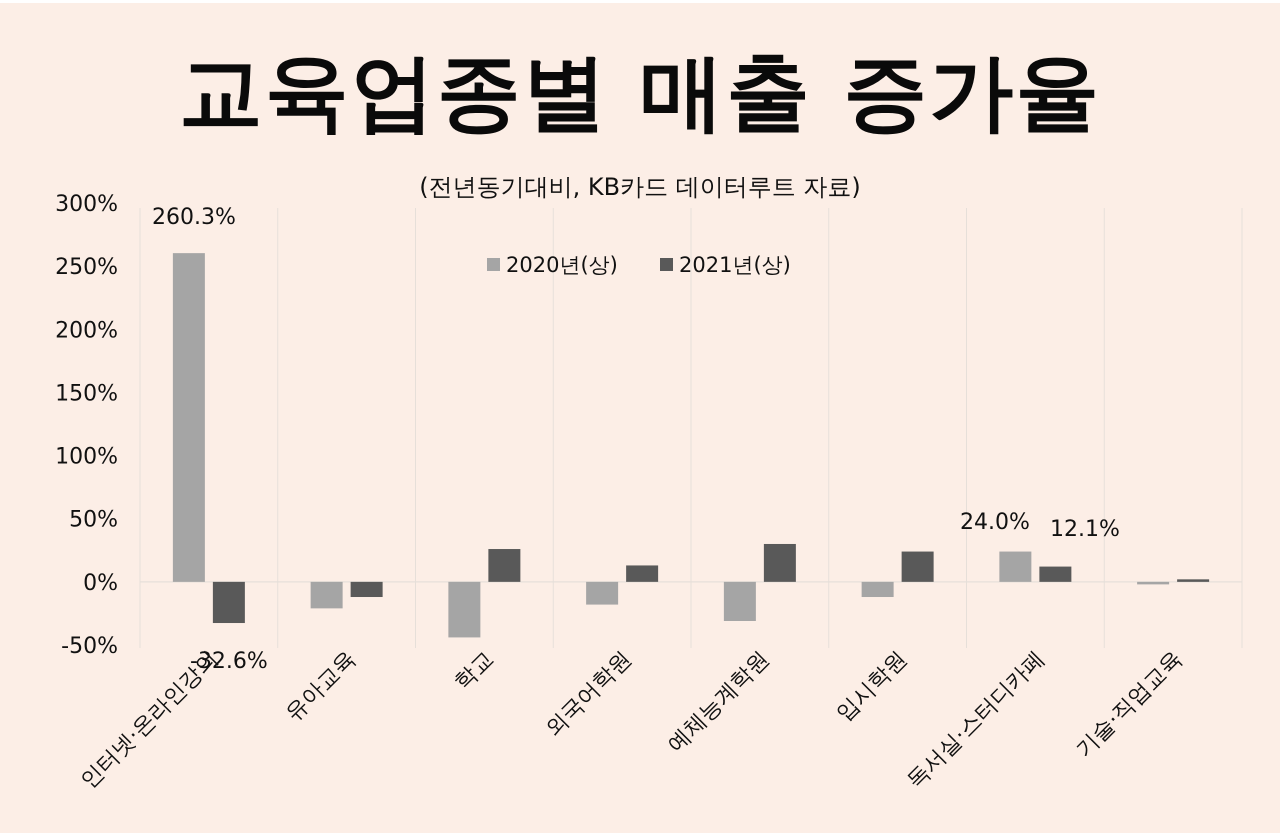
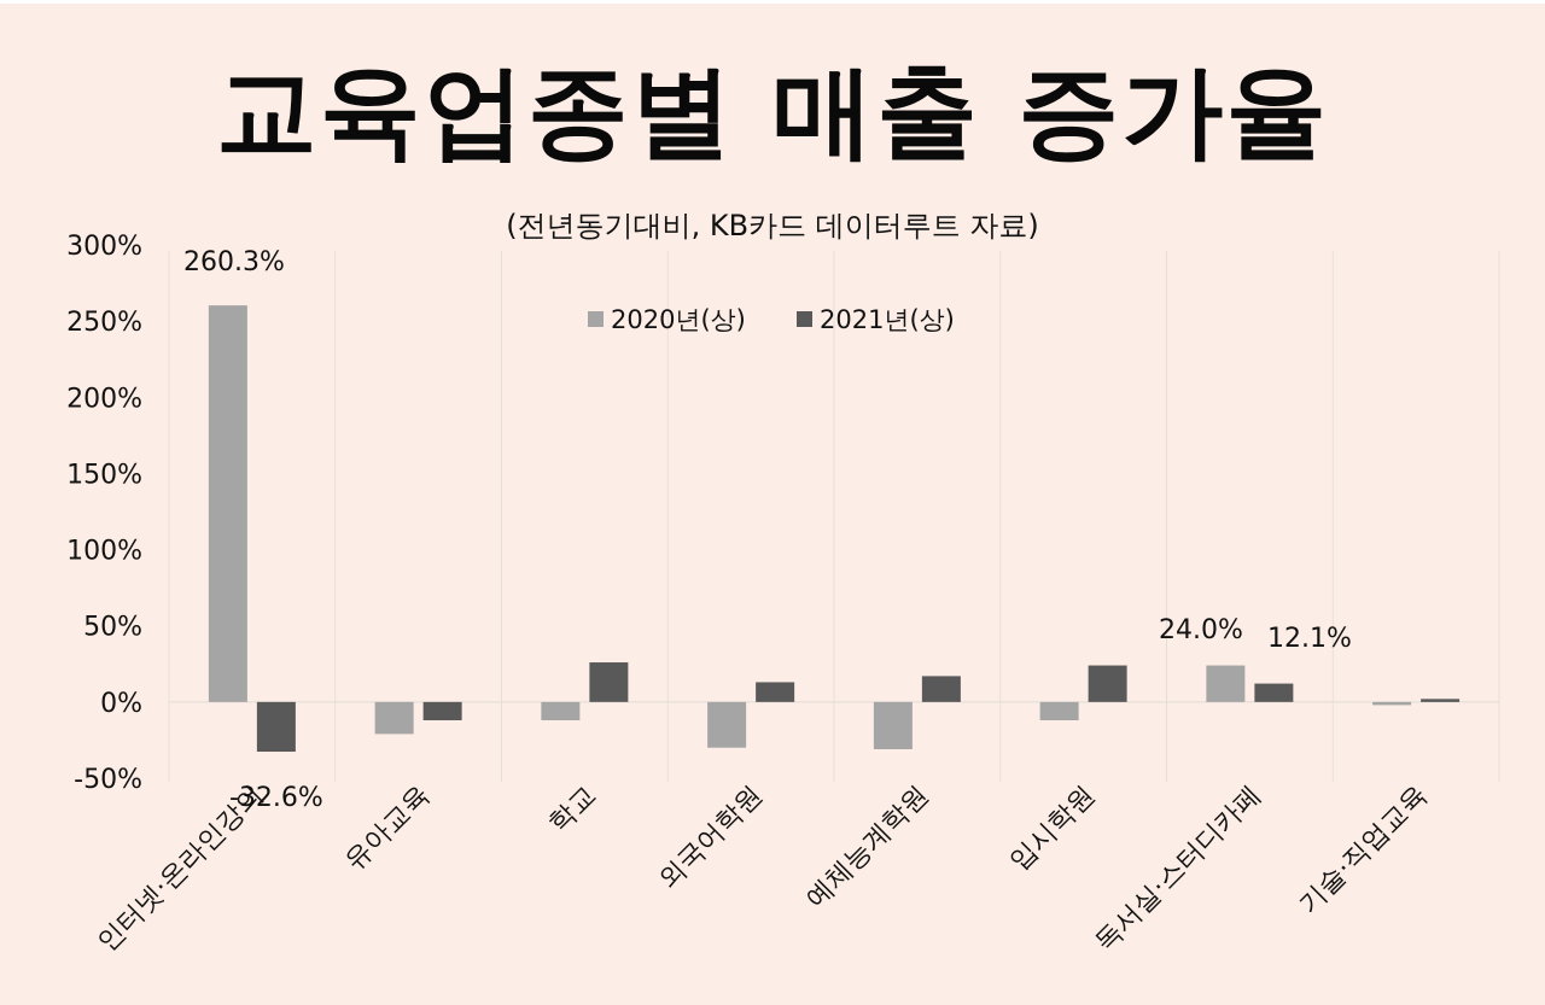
2020년(상)/학교: -44% -> -12%
2020년(상)/외국어학원: -18% -> -30%
2021년(상)/예체능계학원: 30% -> 17%
